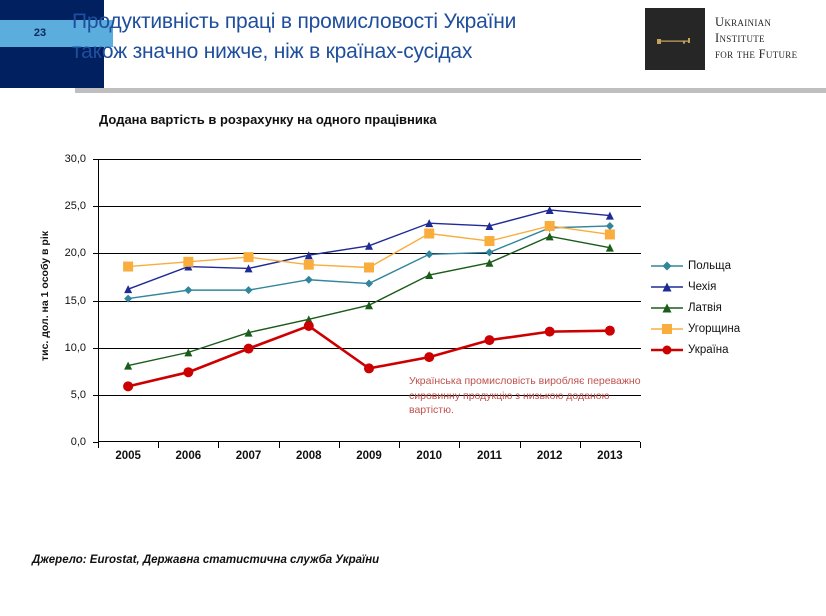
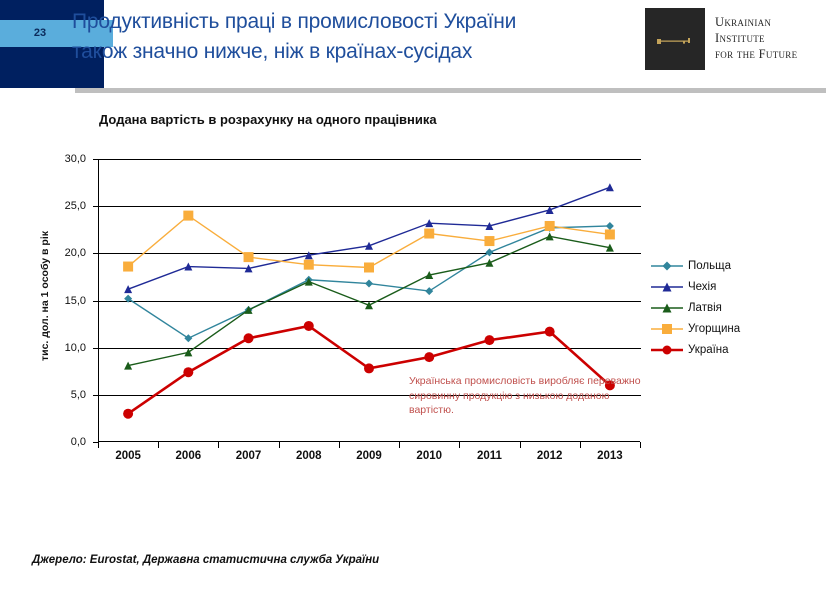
Україна/2005: 6 -> 3
Польща/2006: 16 -> 11
Угорщина/2006: 19 -> 24
Польща/2007: 16 -> 14
Латвія/2007: 12 -> 14
Україна/2007: 10 -> 11
Латвія/2008: 13 -> 17
Польща/2010: 20 -> 16
Чехія/2013: 24 -> 27
Україна/2013: 12 -> 6
